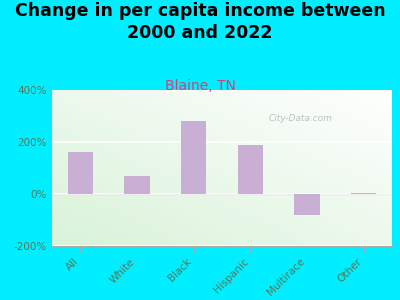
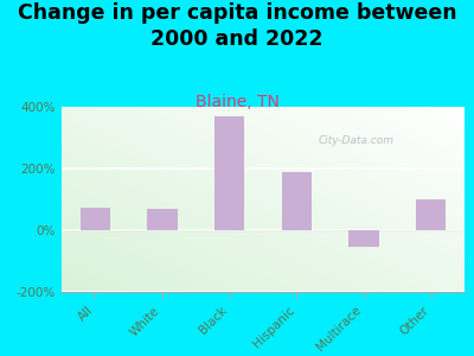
All: 160% -> 75%
Black: 280% -> 370%
Multirace: -80% -> -55%
Other: 5% -> 100%
